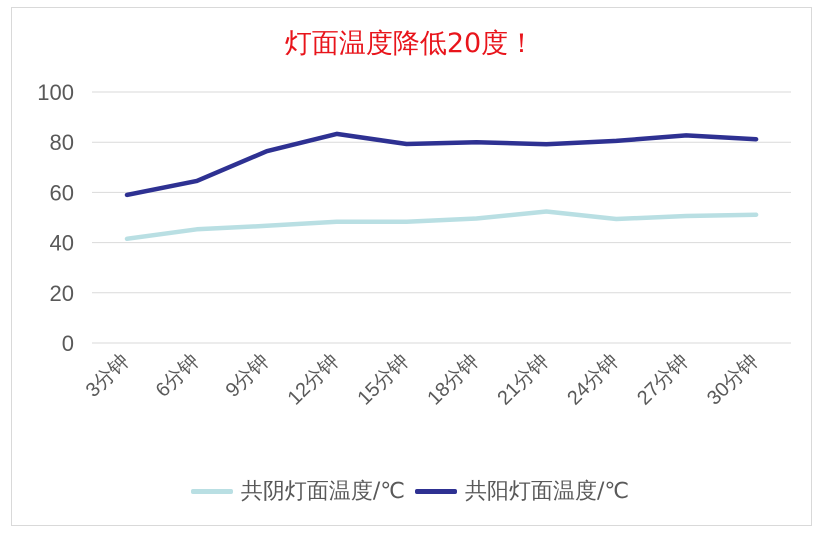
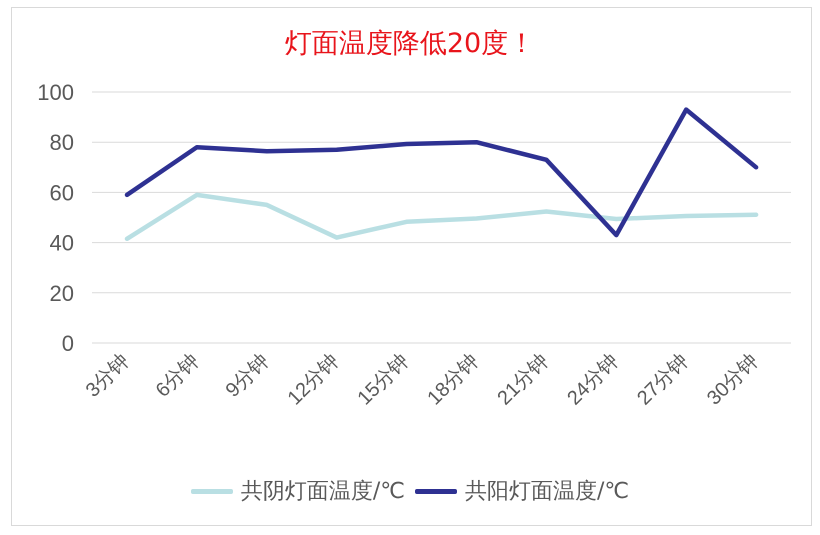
共阴灯面温度/℃/6分钟: 45 -> 59
共阳灯面温度/℃/6分钟: 65 -> 78
共阴灯面温度/℃/9分钟: 47 -> 55
共阴灯面温度/℃/12分钟: 48 -> 42
共阳灯面温度/℃/12分钟: 83 -> 77
共阳灯面温度/℃/21分钟: 79 -> 73
共阳灯面温度/℃/24分钟: 80 -> 43
共阳灯面温度/℃/27分钟: 83 -> 93
共阳灯面温度/℃/30分钟: 81 -> 70
